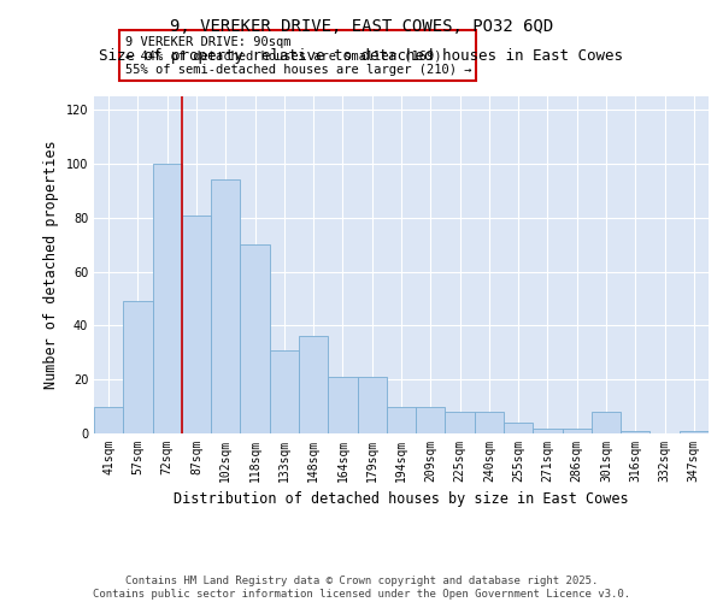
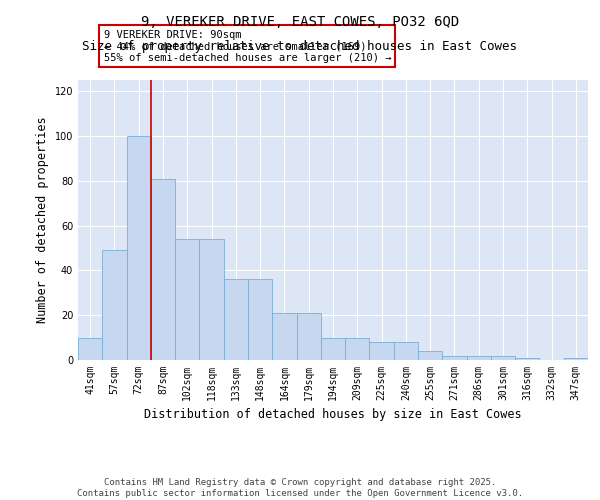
102sqm: 94 -> 54
118sqm: 70 -> 54
133sqm: 31 -> 36
301sqm: 8 -> 2
